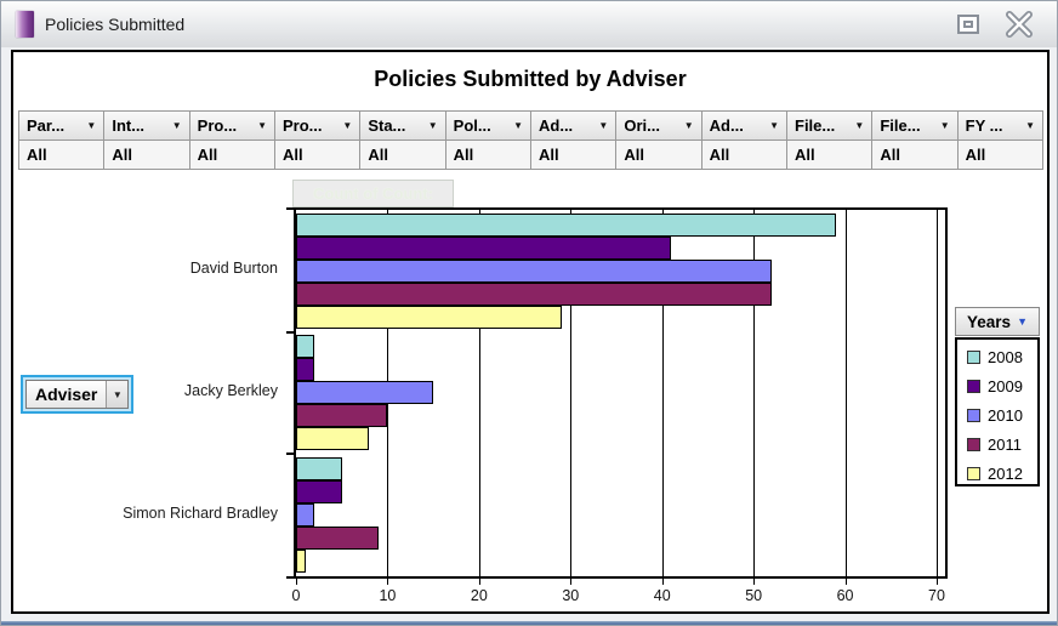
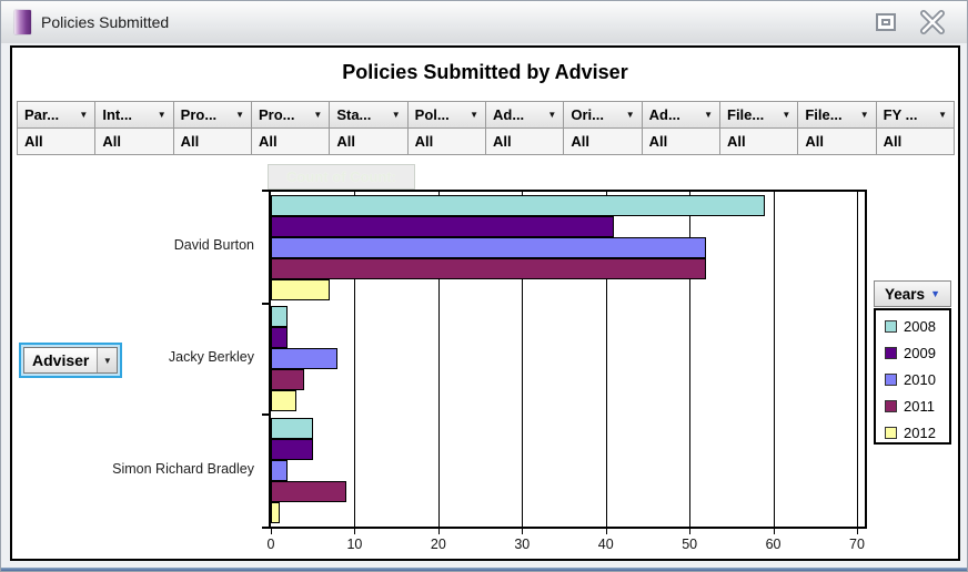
2012/David Burton: 29 -> 7
2010/Jacky Berkley: 15 -> 8
2011/Jacky Berkley: 10 -> 4
2012/Jacky Berkley: 8 -> 3
